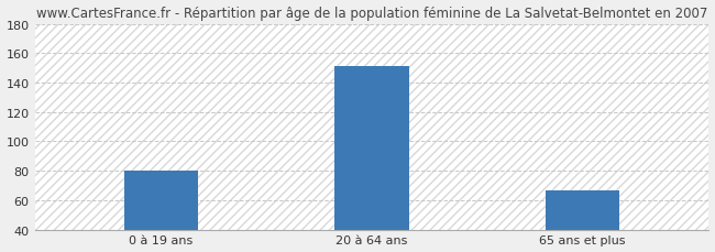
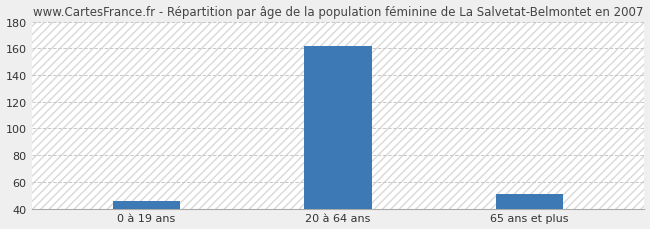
0 à 19 ans: 80 -> 46
20 à 64 ans: 151 -> 162
65 ans et plus: 67 -> 51
